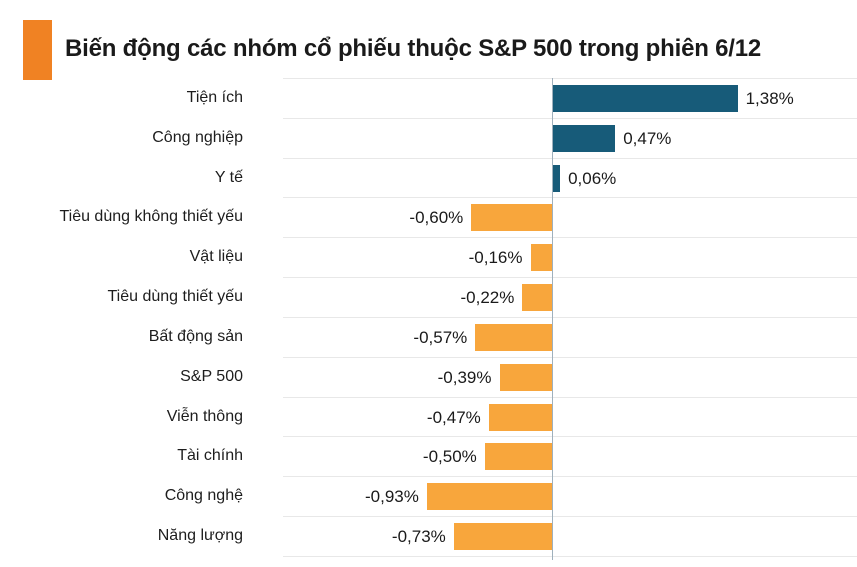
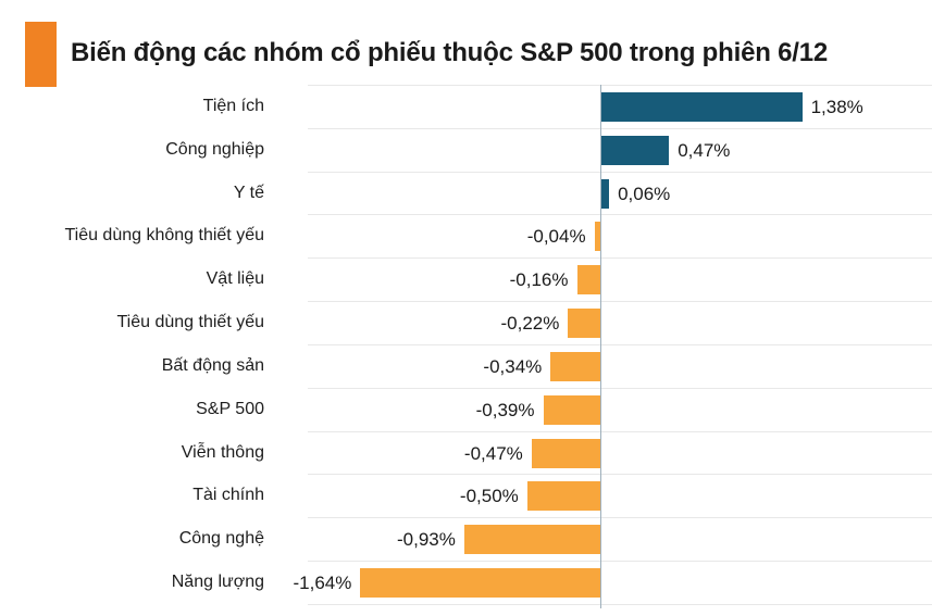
Tiêu dùng không thiết yếu: -0,60% -> -0,04%
Bất động sản: -0,57% -> -0,34%
Năng lượng: -0,73% -> -1,64%
